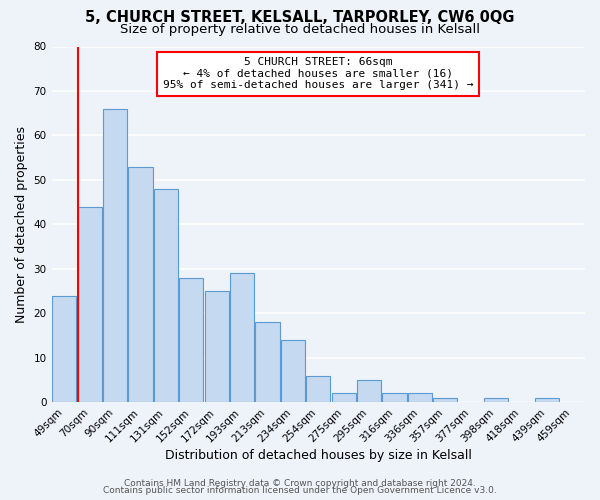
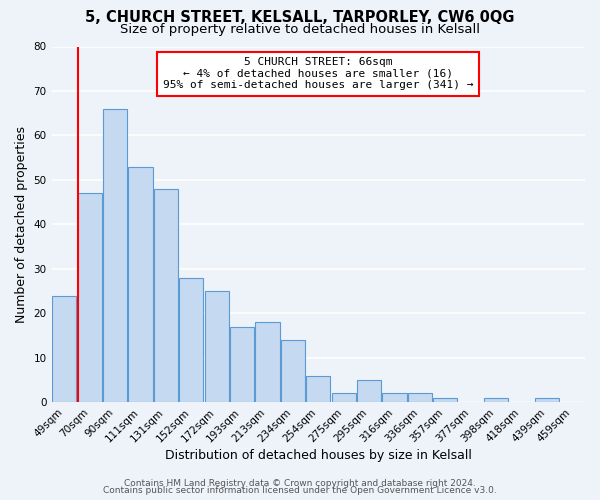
70sqm: 44 -> 47
193sqm: 29 -> 17
